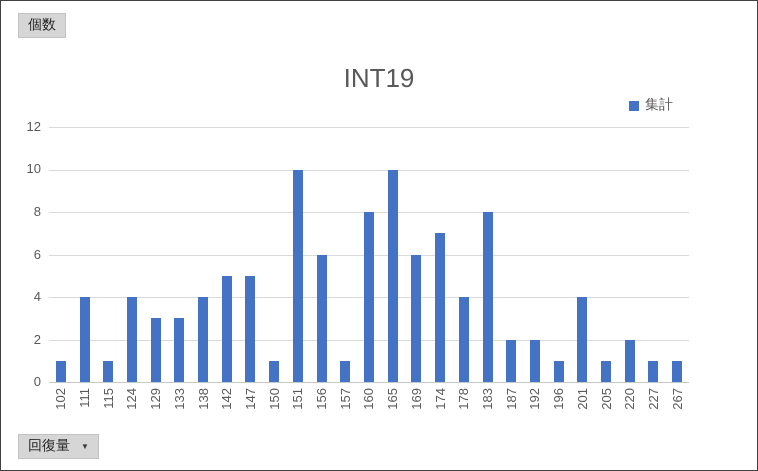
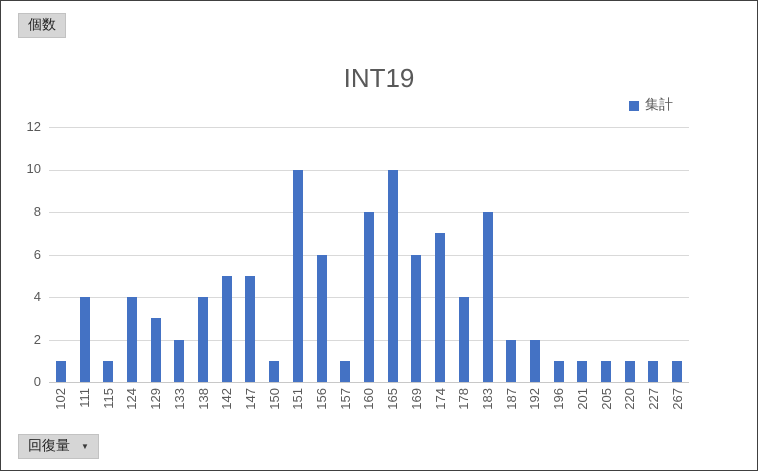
133: 3 -> 2
201: 4 -> 1
220: 2 -> 1
